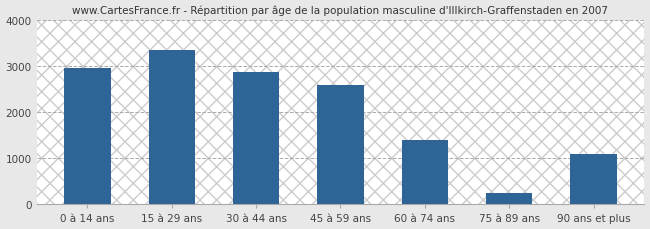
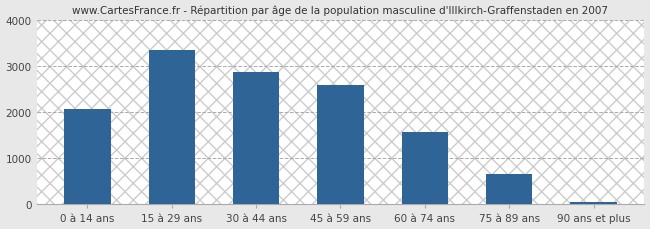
0 à 14 ans: 2950 -> 2080
60 à 74 ans: 1400 -> 1560
75 à 89 ans: 250 -> 670
90 ans et plus: 1100 -> 40
